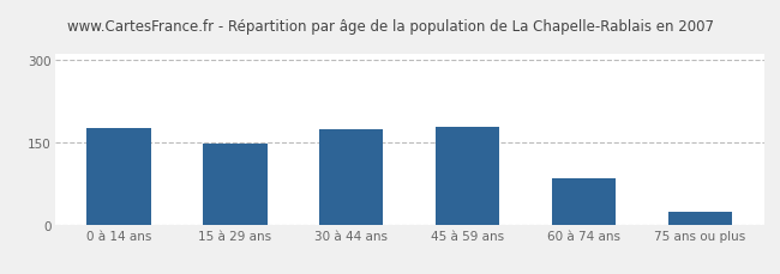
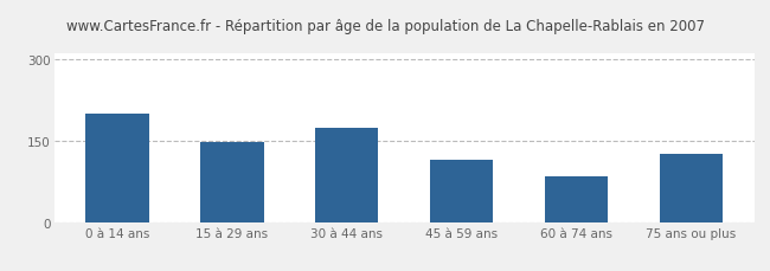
0 à 14 ans: 176 -> 200
45 à 59 ans: 177 -> 115
75 ans ou plus: 22 -> 125
